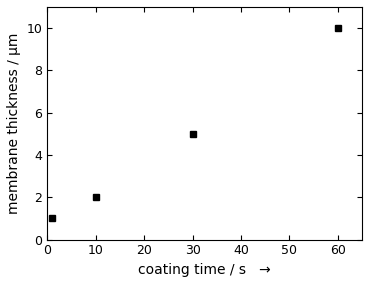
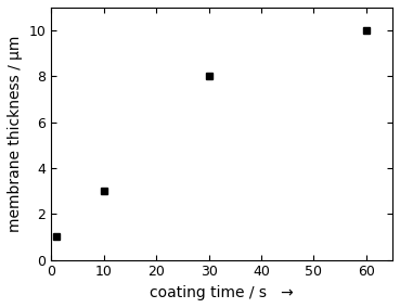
10: 2 -> 3
30: 5 -> 8
